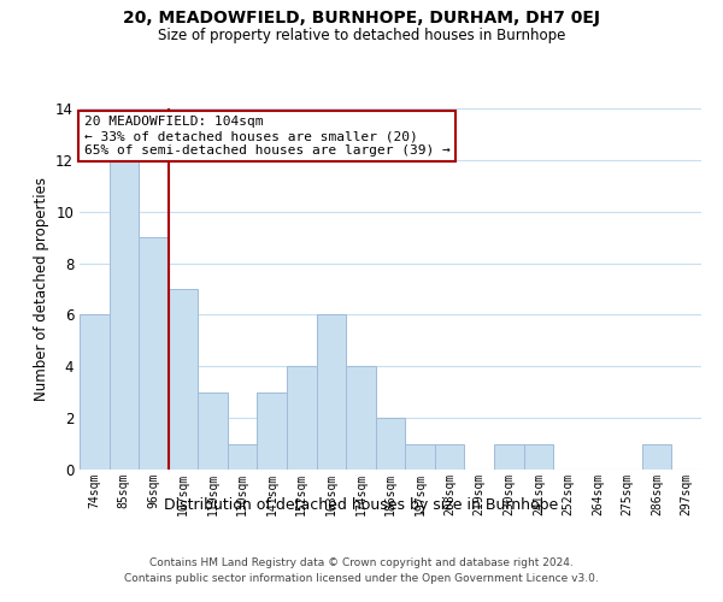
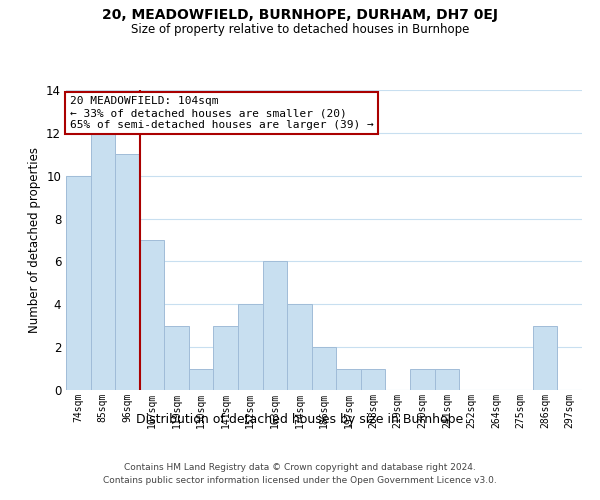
74sqm: 6 -> 10
96sqm: 9 -> 11
286sqm: 1 -> 3
